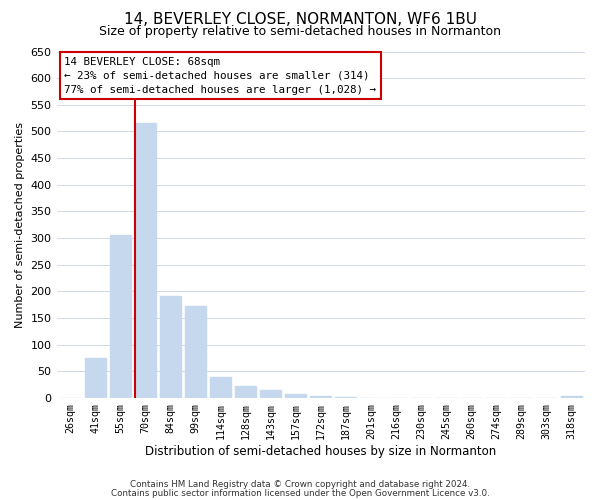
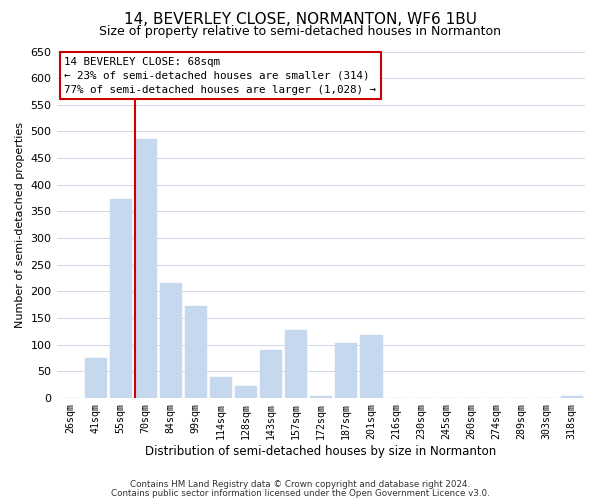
55sqm: 305 -> 374
70sqm: 515 -> 486
84sqm: 192 -> 216
143sqm: 15 -> 90
157sqm: 8 -> 128
187sqm: 2 -> 104
201sqm: 1 -> 118
